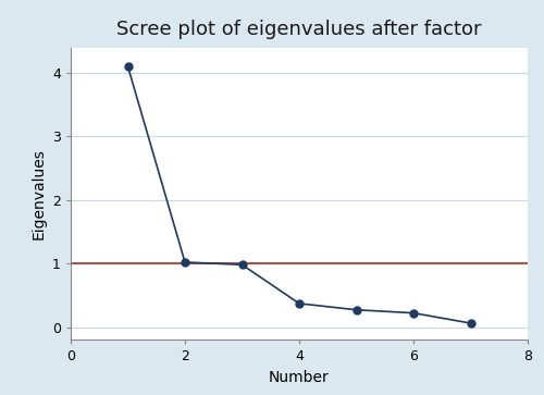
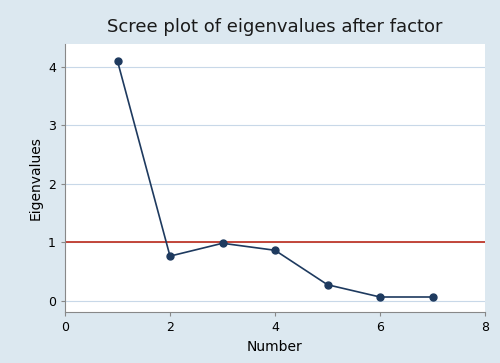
2: 1.02 -> 0.76
4: 0.37 -> 0.86
6: 0.22 -> 0.06
